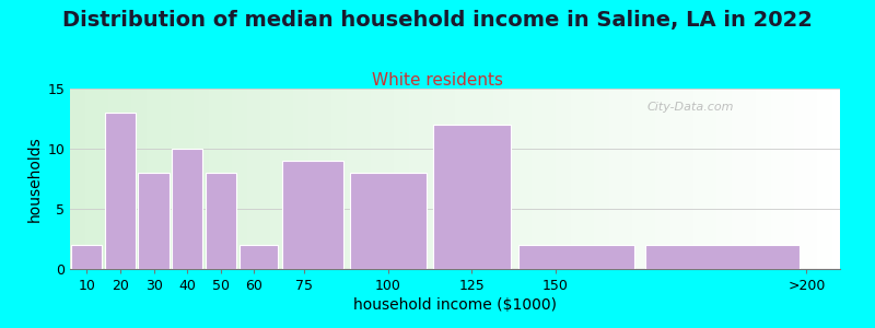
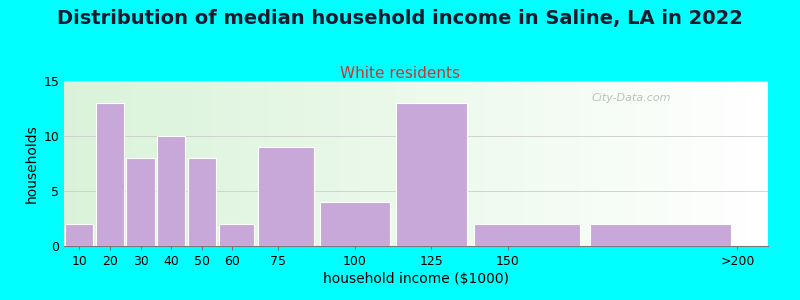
100: 8 -> 4
125: 12 -> 13
